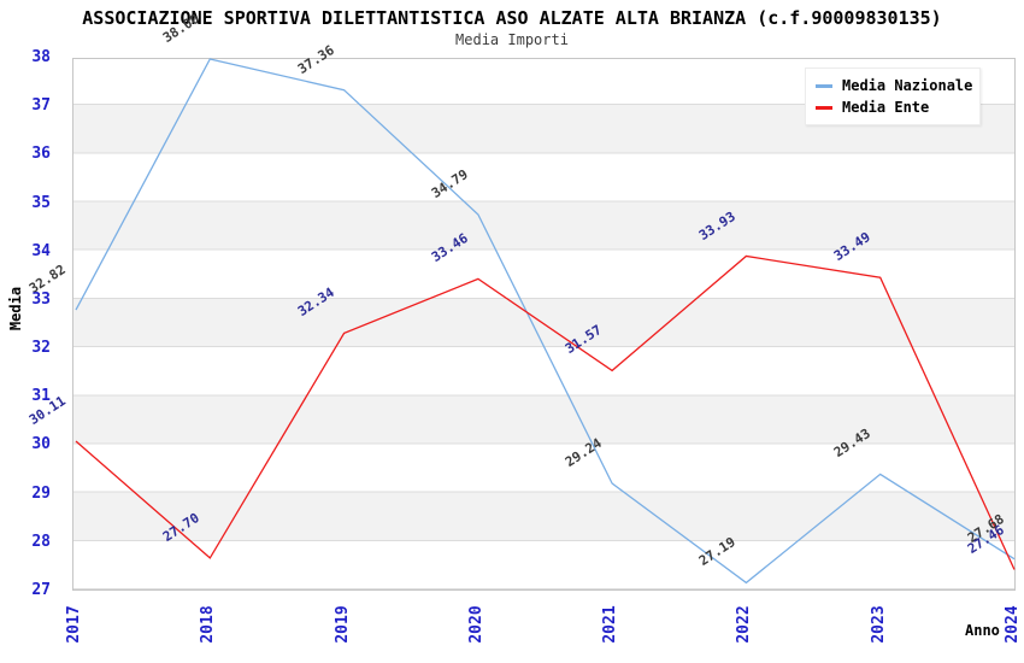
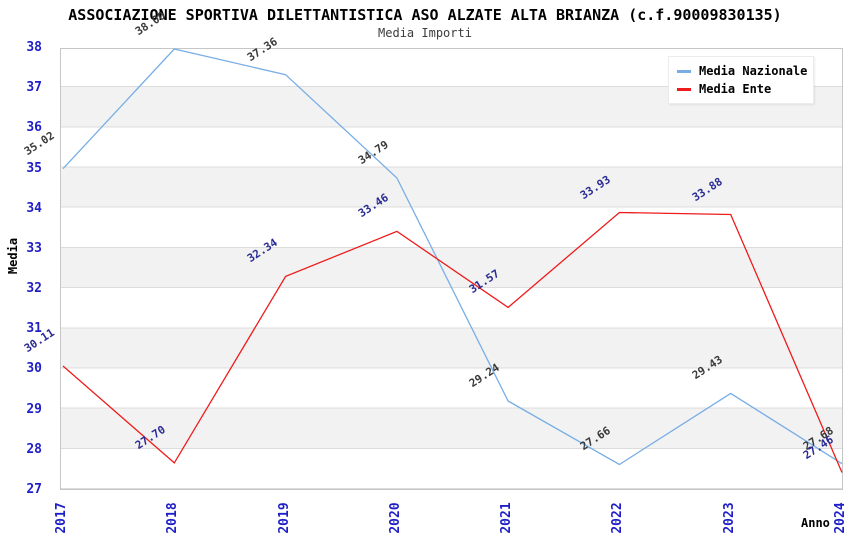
Media Nazionale/2017: 32.82 -> 35.02
Media Nazionale/2022: 27.19 -> 27.66
Media Ente/2023: 33.49 -> 33.88
